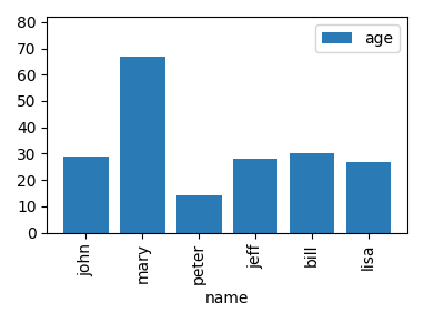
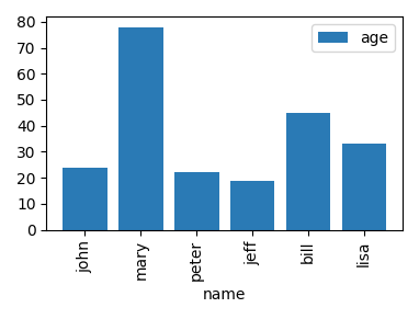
john: 29 -> 24
mary: 67 -> 78
peter: 14 -> 22
jeff: 28 -> 19
bill: 30 -> 45
lisa: 27 -> 33
